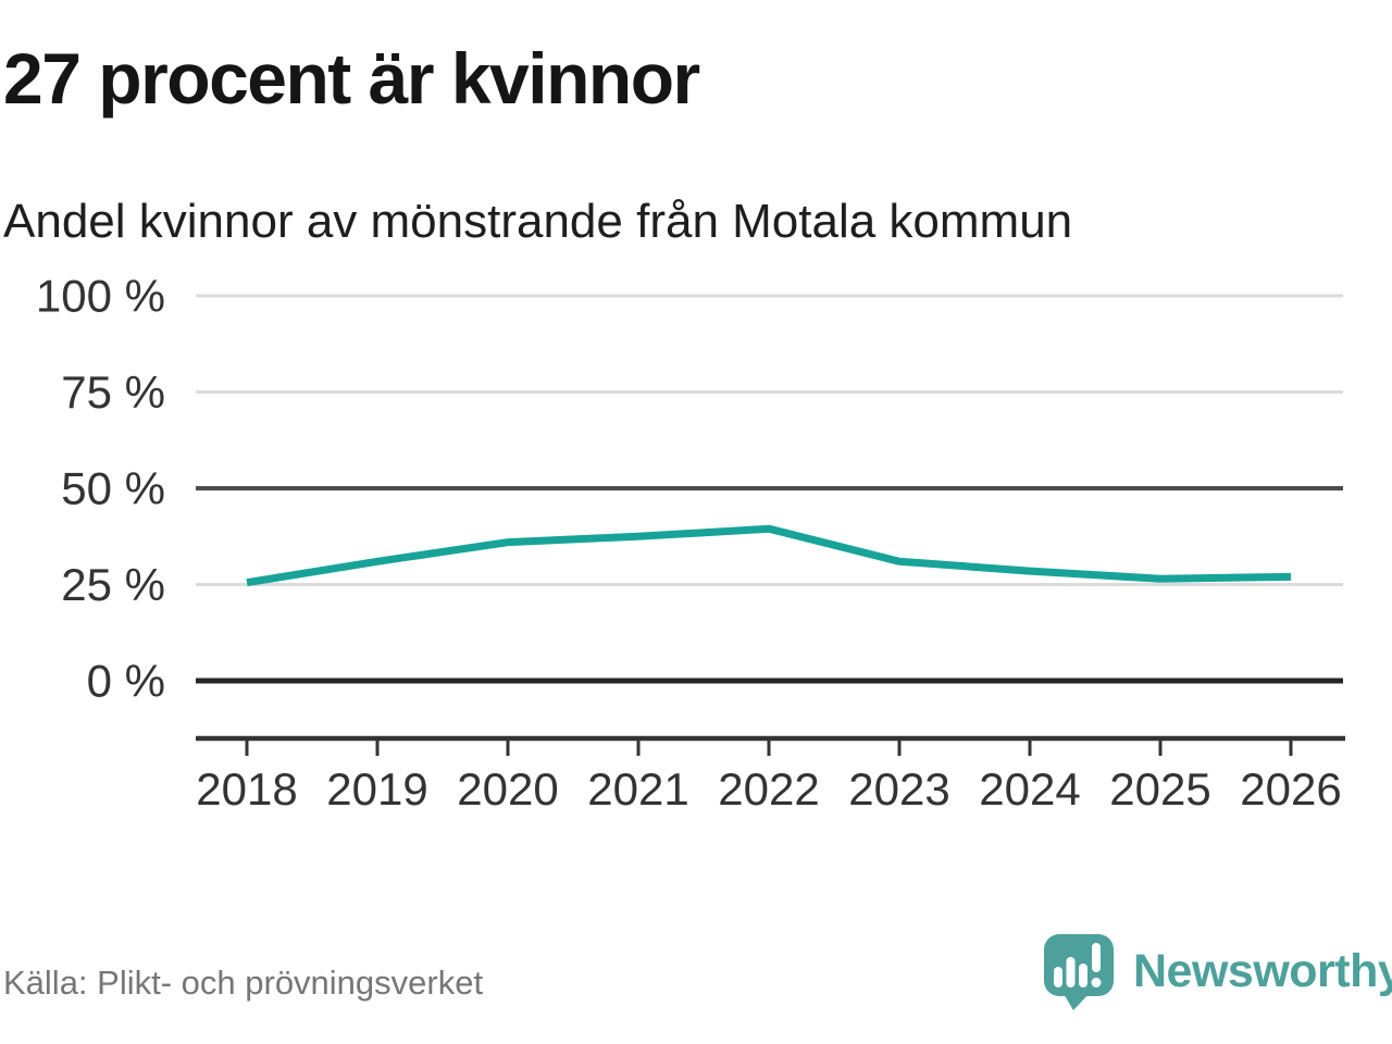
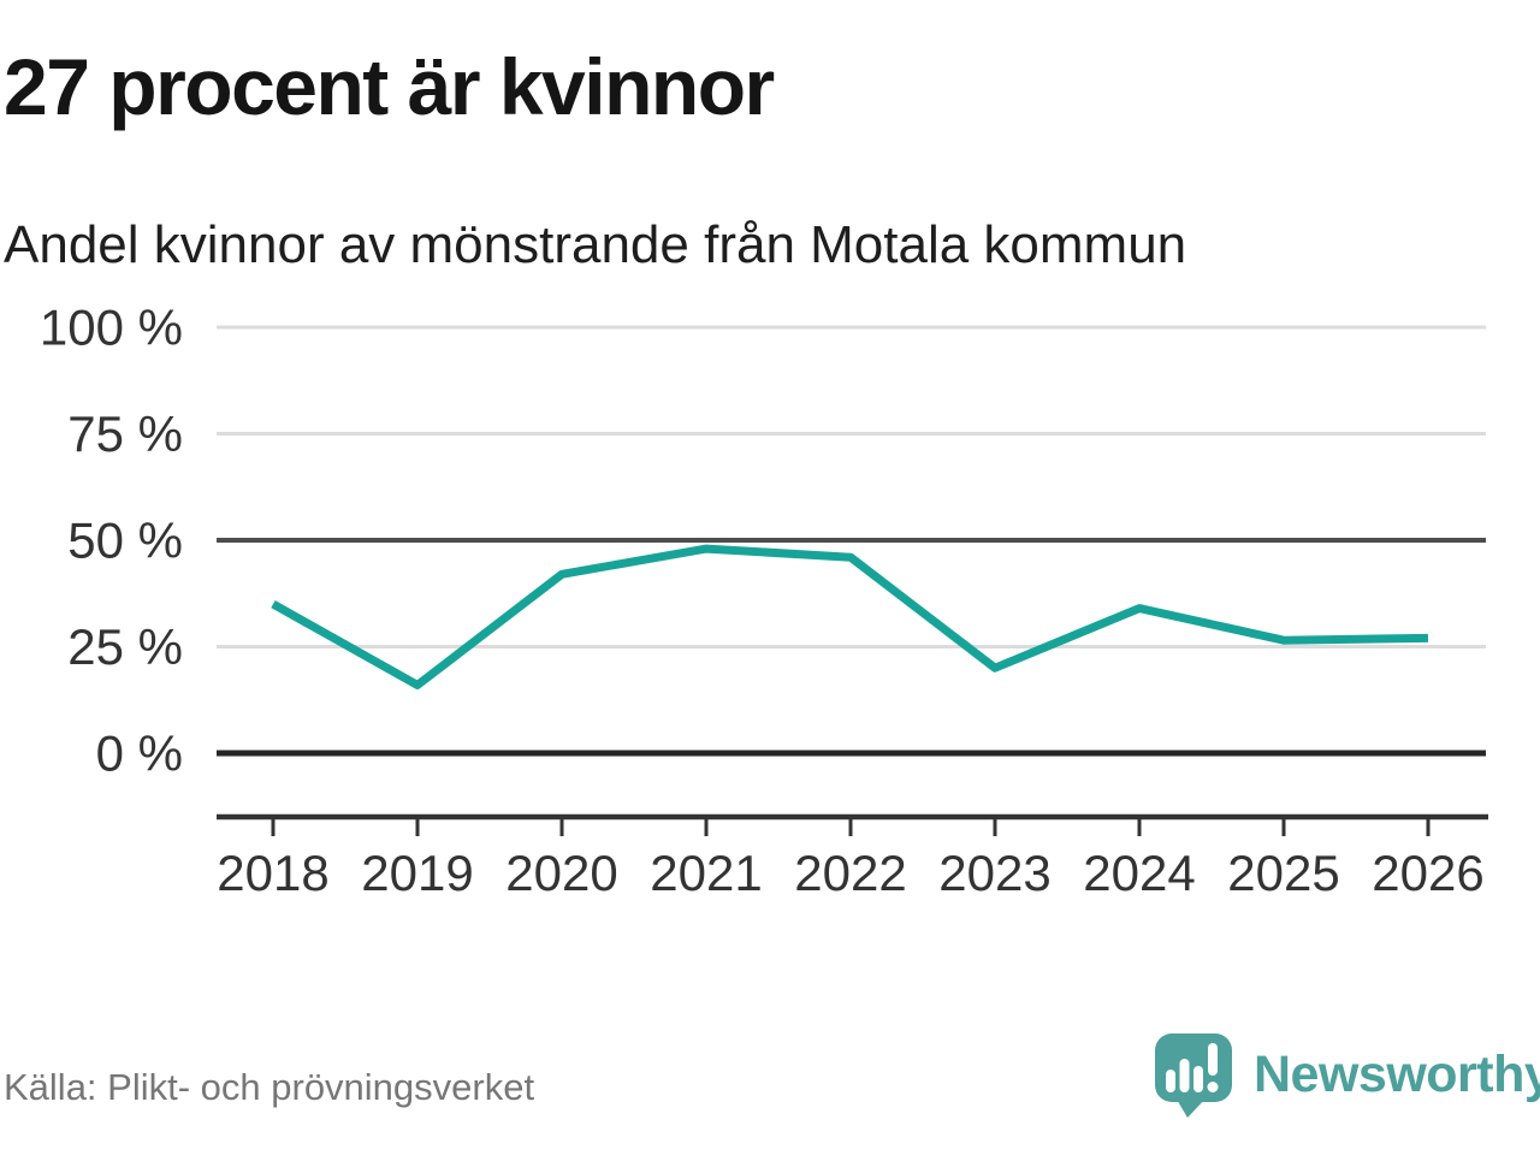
2018: 26% -> 35%
2019: 31% -> 16%
2020: 36% -> 42%
2021: 38% -> 48%
2022: 40% -> 46%
2023: 31% -> 20%
2024: 28% -> 34%
